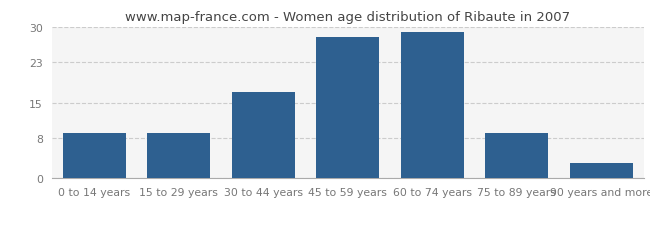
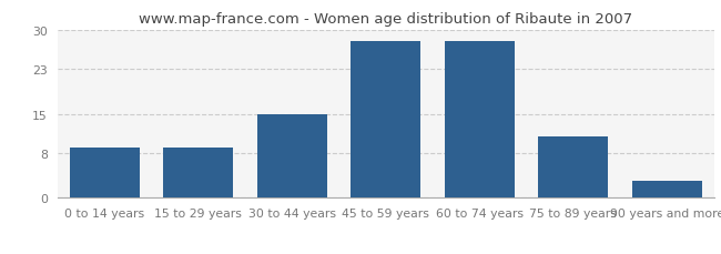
30 to 44 years: 17 -> 15
60 to 74 years: 29 -> 28
75 to 89 years: 9 -> 11
